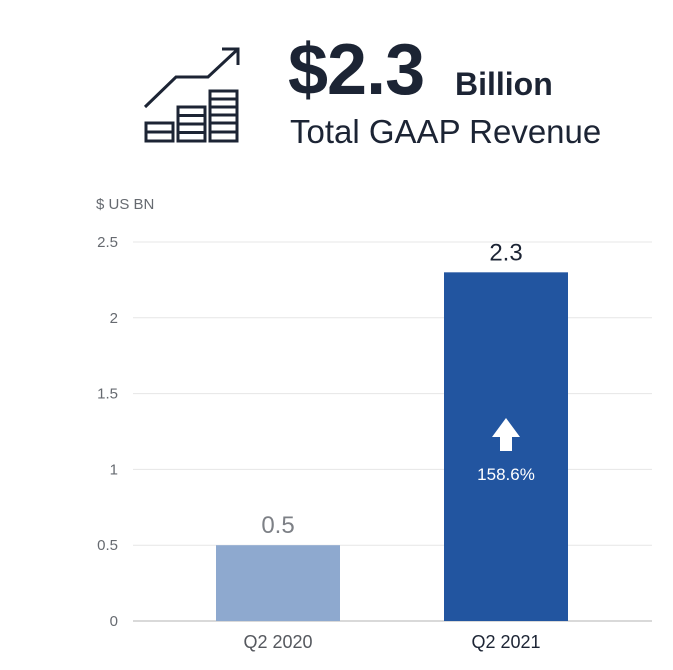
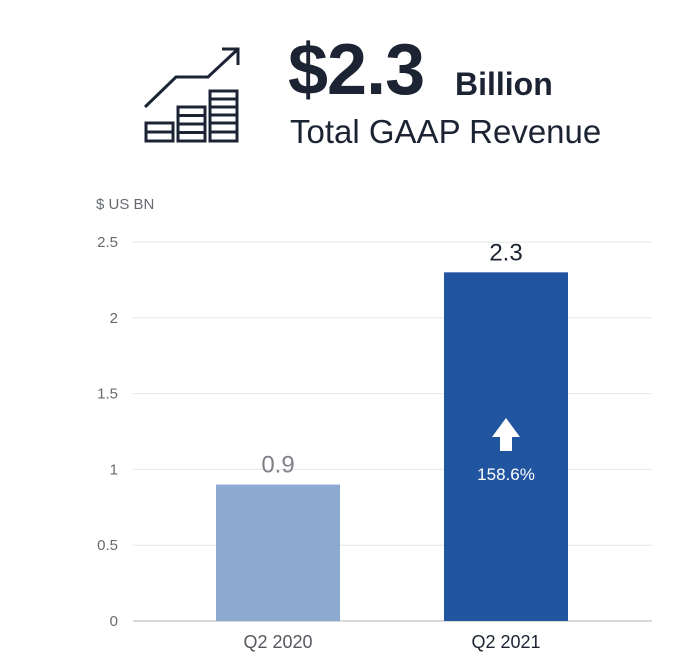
Q2 2020: 0.5 -> 0.9
